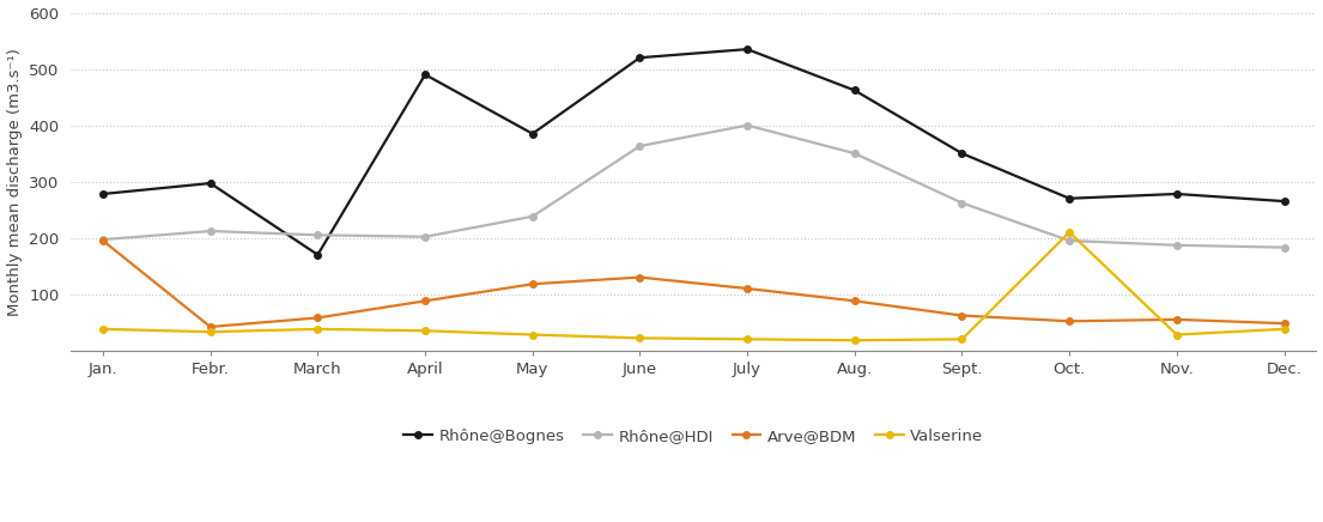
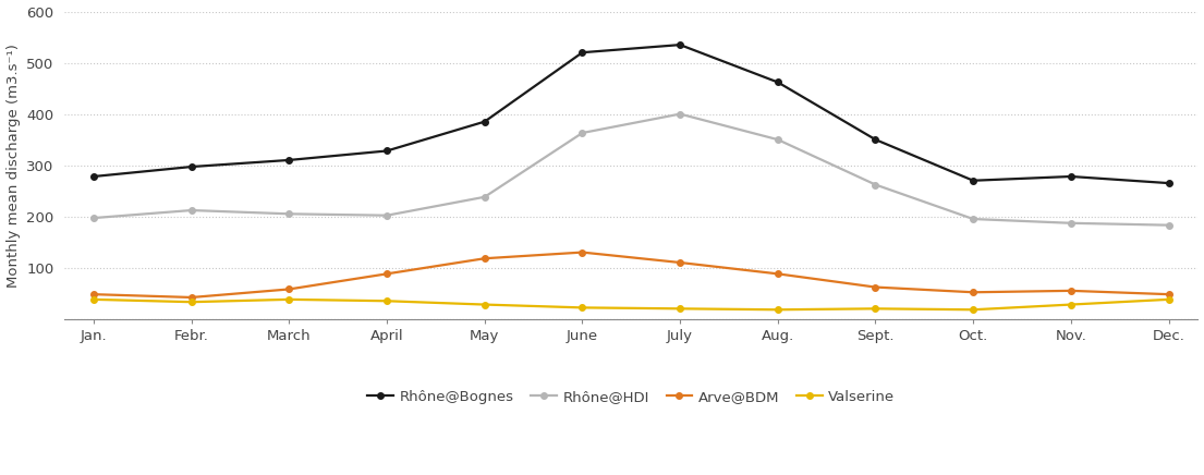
Arve@BDM/Jan.: 195 -> 48
Rhône@Bognes/March: 170 -> 310
Rhône@Bognes/April: 490 -> 328
Valserine/Oct.: 210 -> 18
